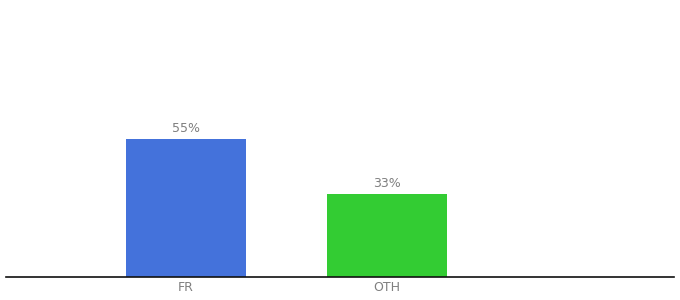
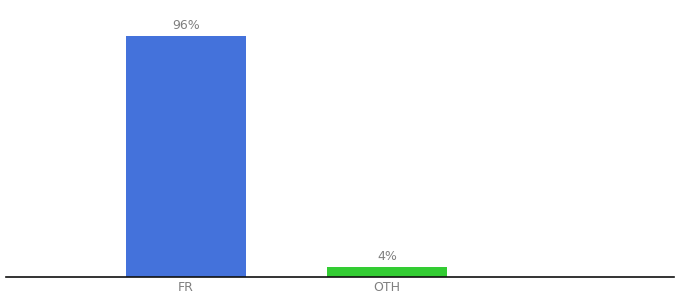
FR: 55% -> 96%
OTH: 33% -> 4%
